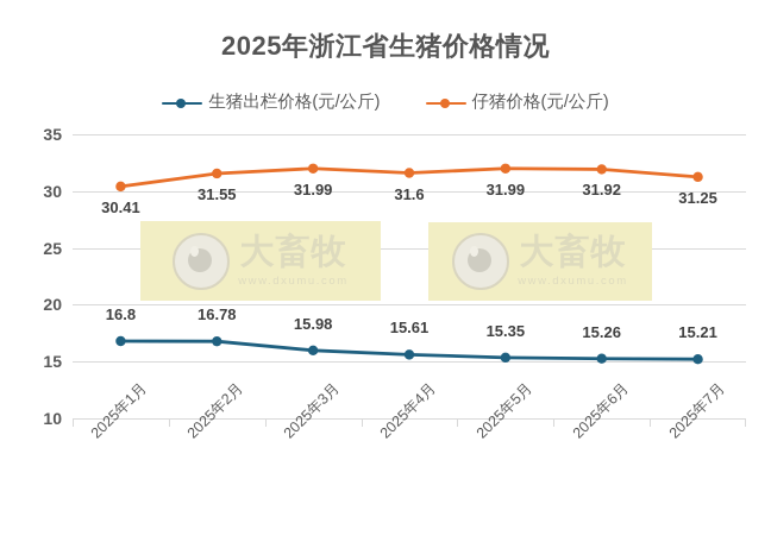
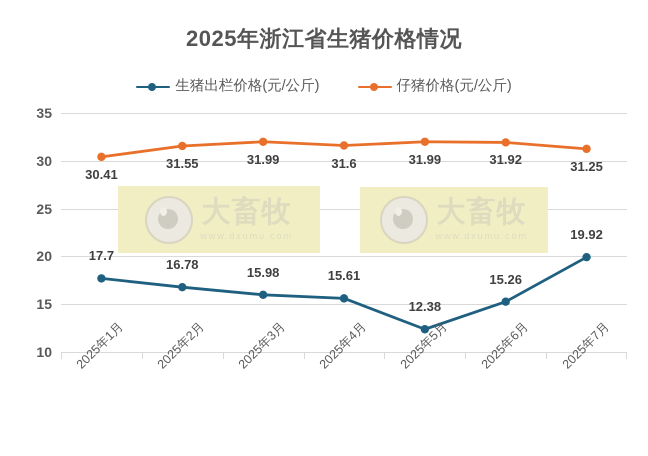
生猪出栏价格(元/公斤)/2025年1月: 16.8 -> 17.7
生猪出栏价格(元/公斤)/2025年5月: 15.35 -> 12.38
生猪出栏价格(元/公斤)/2025年7月: 15.21 -> 19.92
